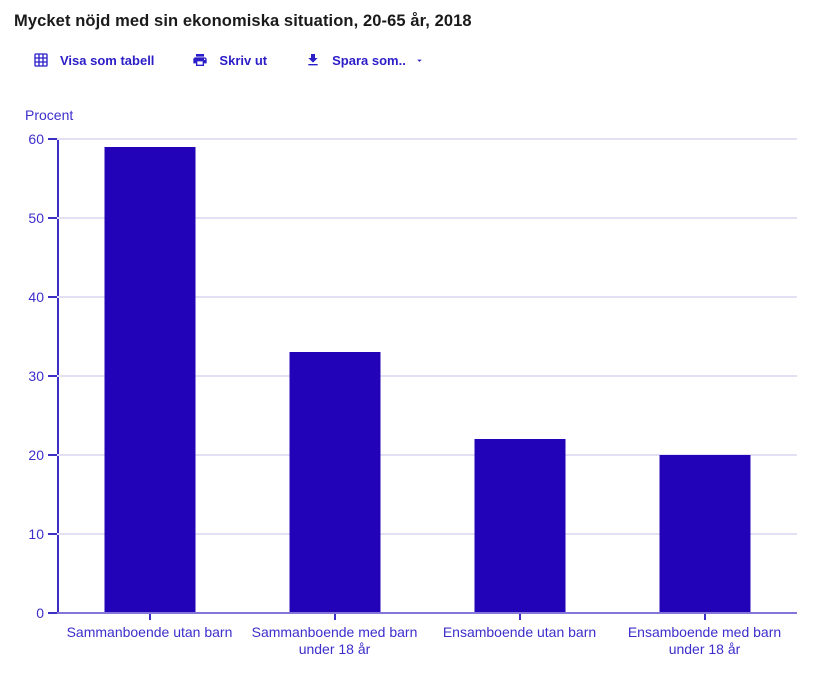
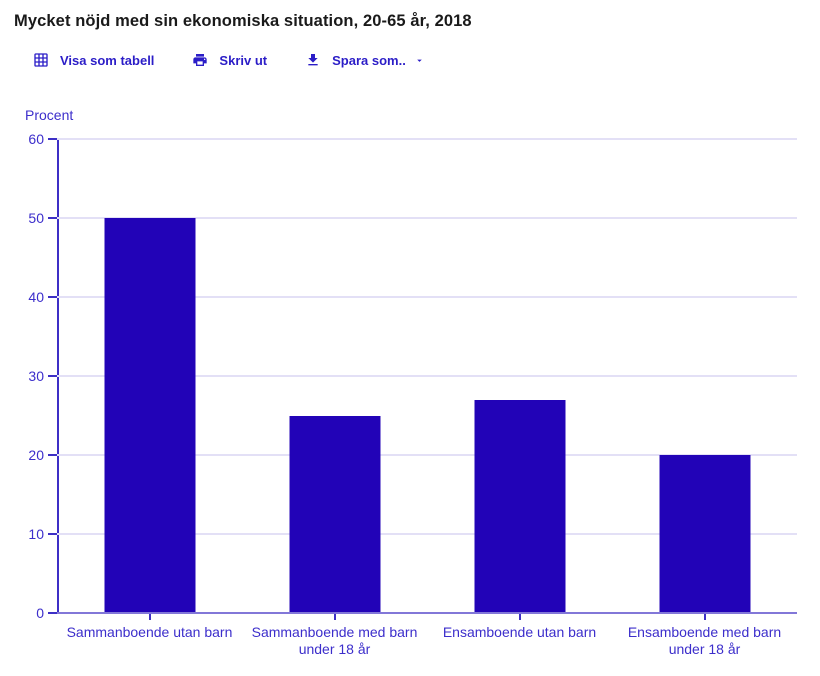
Sammanboende utan barn: 59 -> 50
Sammanboende med barn under 18 år: 33 -> 25
Ensamboende utan barn: 22 -> 27
